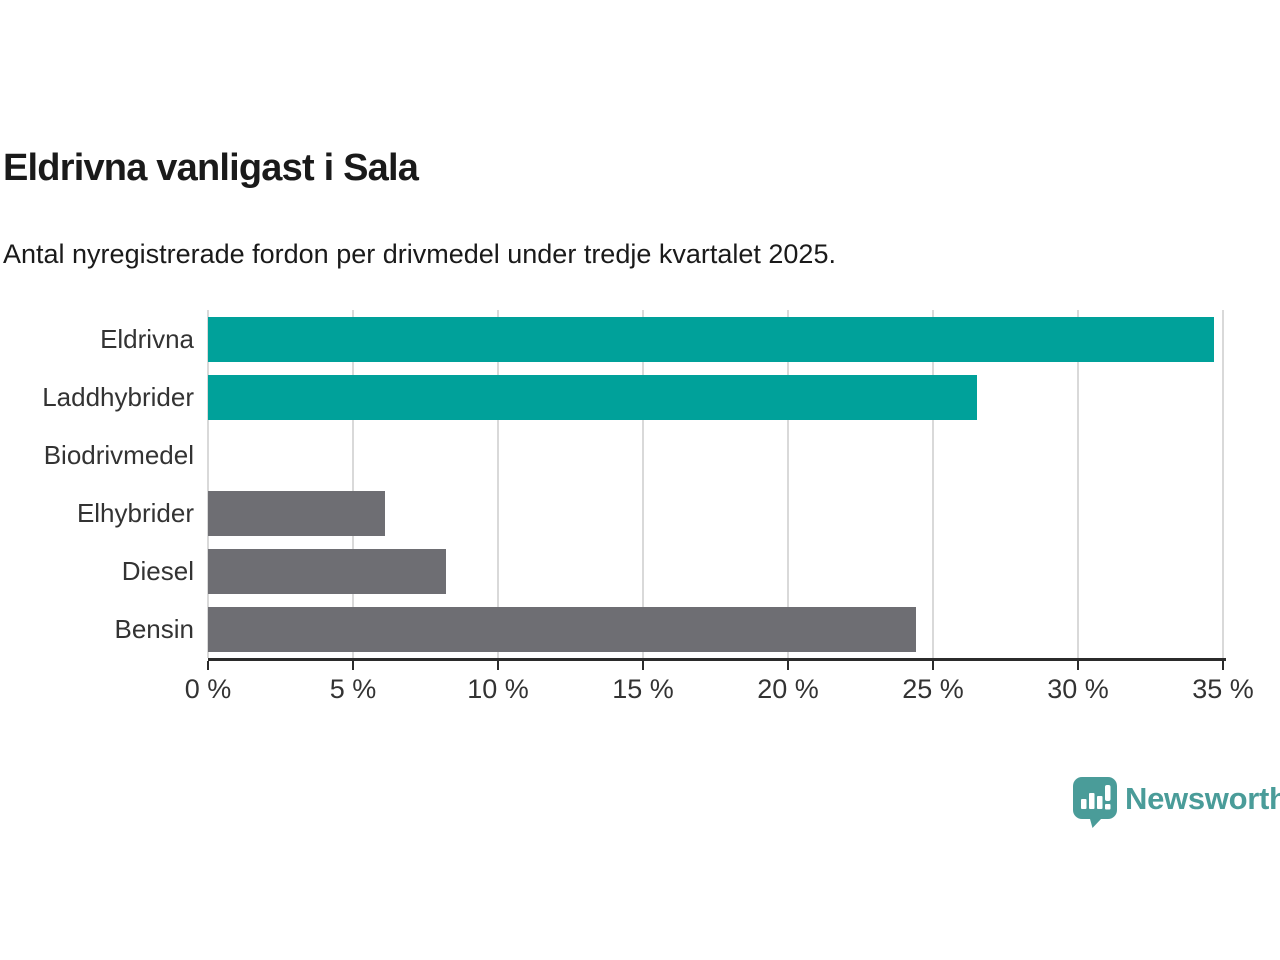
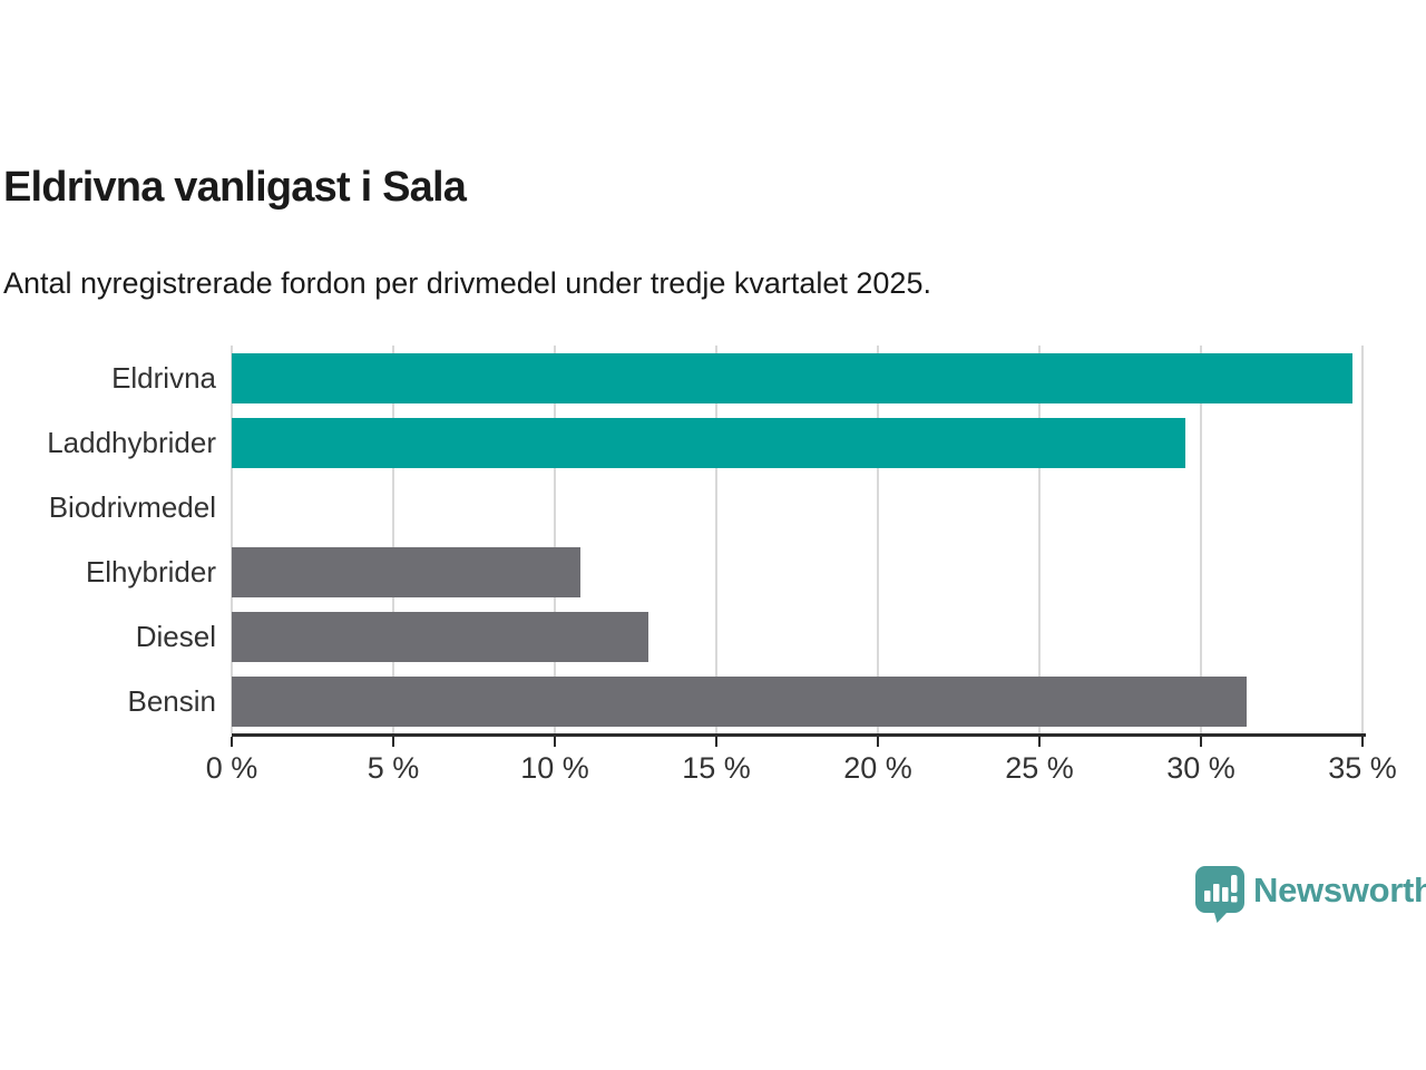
Laddhybrider: 26.5% -> 29.5%
Elhybrider: 6.1% -> 10.8%
Diesel: 8.2% -> 12.9%
Bensin: 24.4% -> 31.4%
